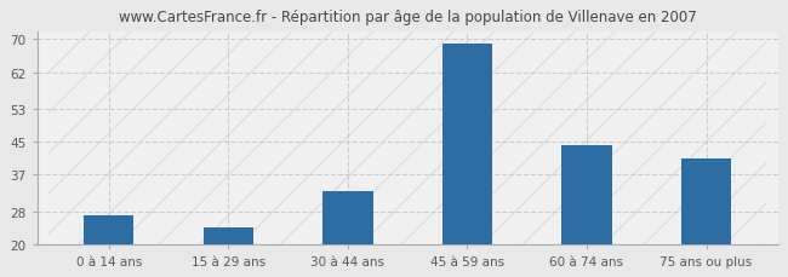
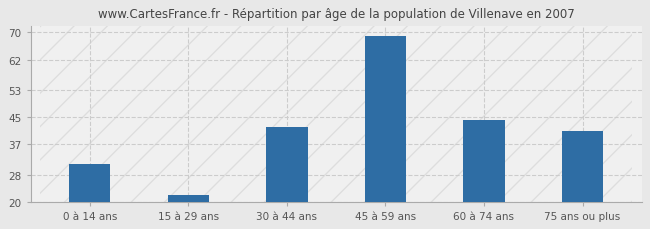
0 à 14 ans: 27 -> 31
15 à 29 ans: 24 -> 22
30 à 44 ans: 33 -> 42
